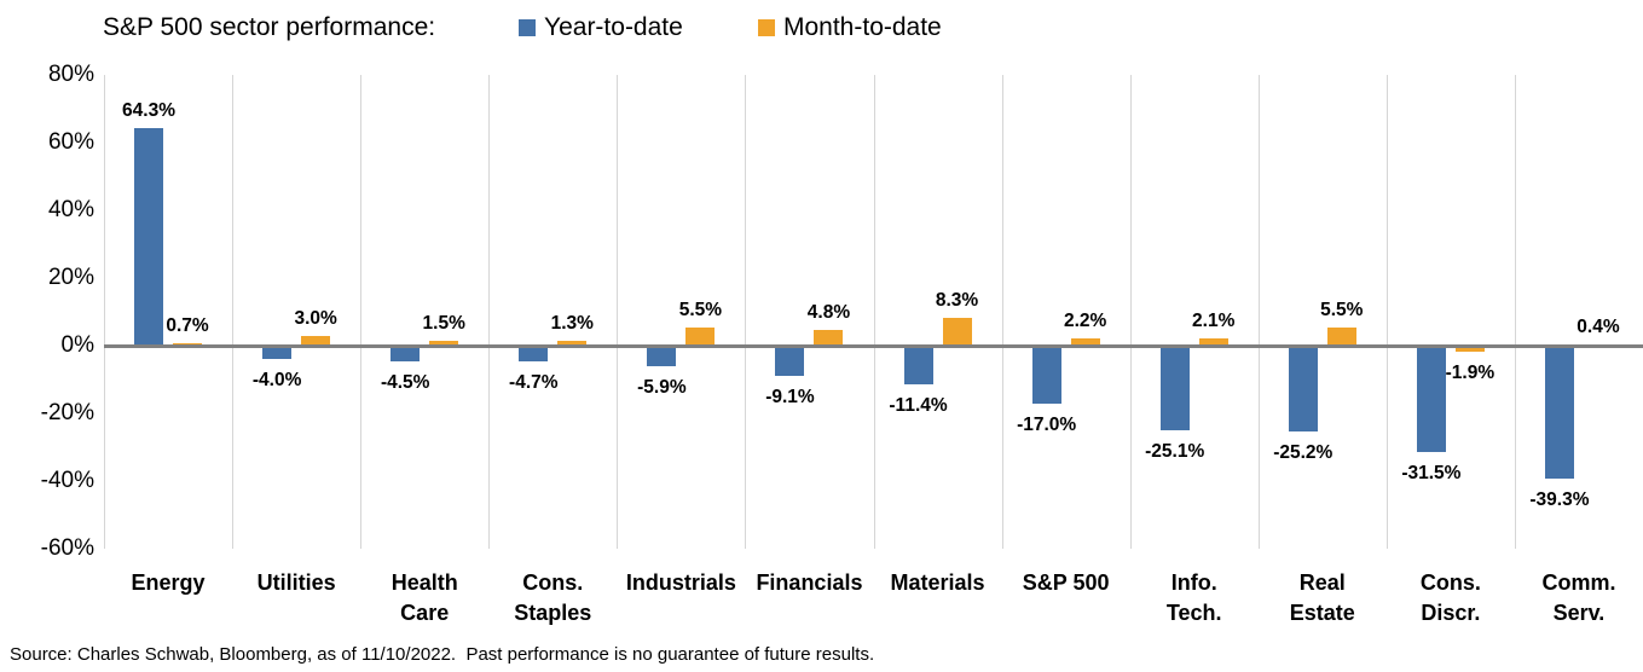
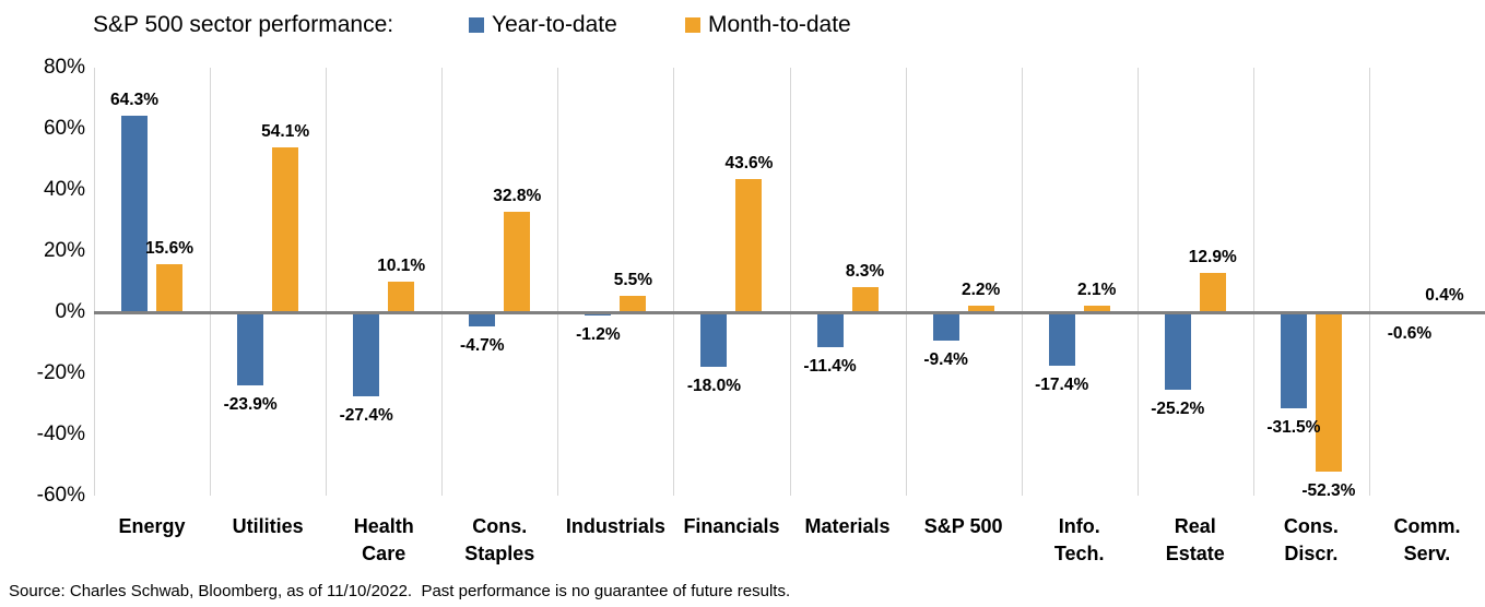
Month-to-date/Energy: 0.7% -> 15.6%
Year-to-date/Utilities: -4.0% -> -23.9%
Month-to-date/Utilities: 3.0% -> 54.1%
Year-to-date/Health Care: -4.5% -> -27.4%
Month-to-date/Health Care: 1.5% -> 10.1%
Month-to-date/Cons. Staples: 1.3% -> 32.8%
Year-to-date/Industrials: -5.9% -> -1.2%
Year-to-date/Financials: -9.1% -> -18.0%
Month-to-date/Financials: 4.8% -> 43.6%
Year-to-date/S&P 500: -17.0% -> -9.4%
Year-to-date/Info. Tech.: -25.1% -> -17.4%
Month-to-date/Real Estate: 5.5% -> 12.9%
Month-to-date/Cons. Discr.: -1.9% -> -52.3%
Year-to-date/Comm. Serv.: -39.3% -> -0.6%
